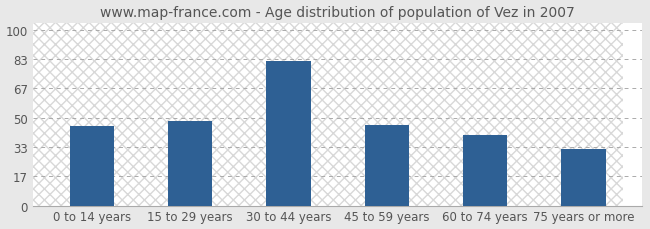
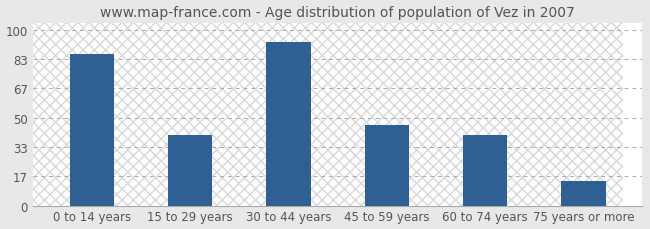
0 to 14 years: 45 -> 86
15 to 29 years: 48 -> 40
30 to 44 years: 82 -> 93
75 years or more: 32 -> 14
